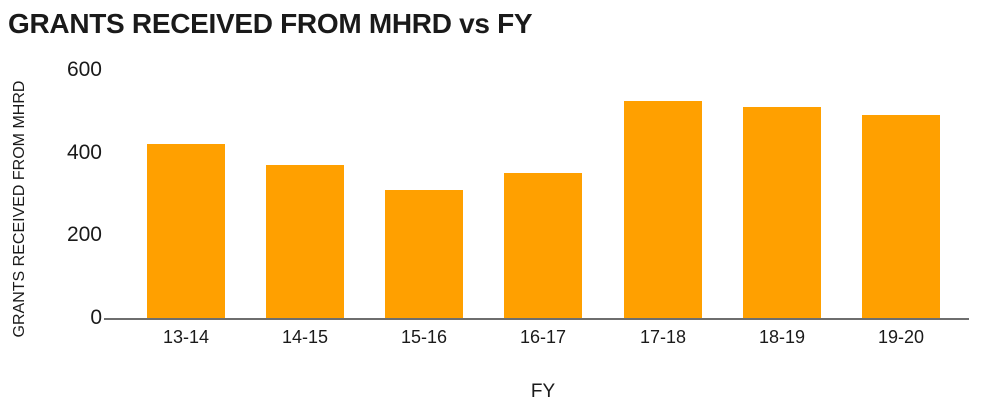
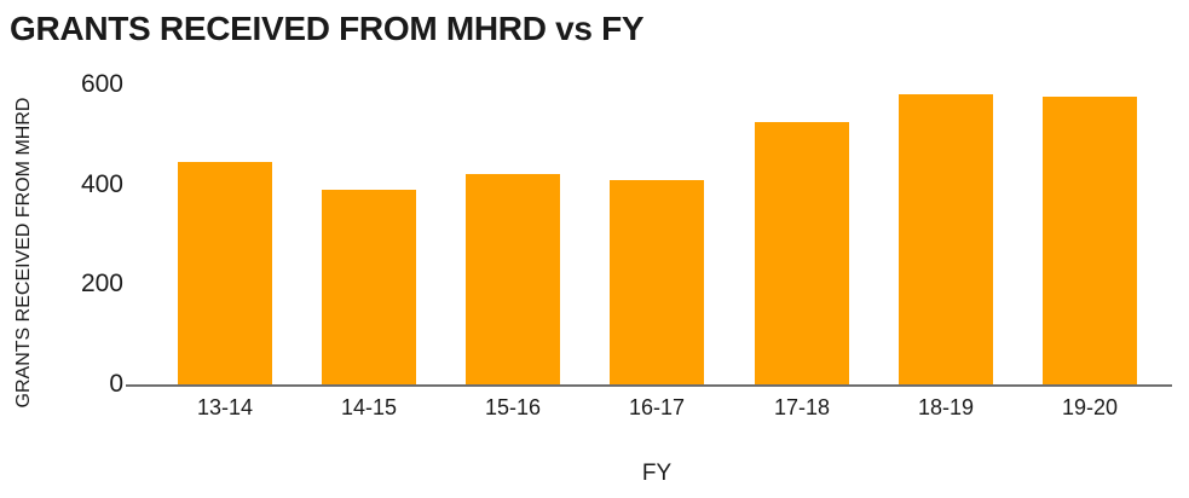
13-14: 420 -> 440
14-15: 370 -> 390
15-16: 310 -> 420
16-17: 350 -> 410
18-19: 510 -> 580
19-20: 490 -> 580
